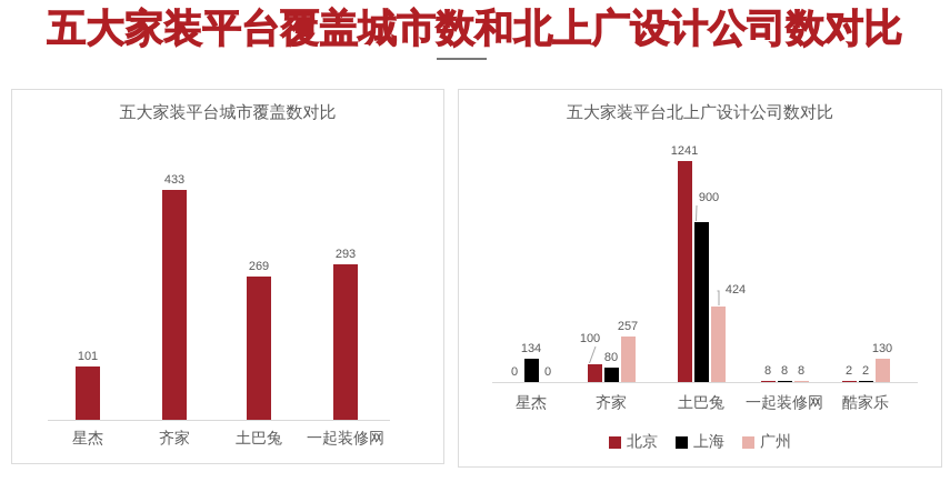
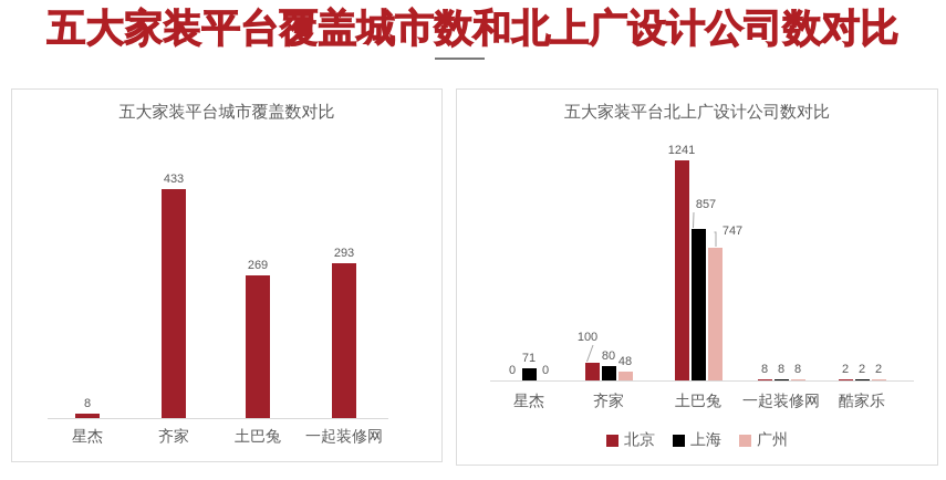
五大家装平台城市覆盖数对比/星杰: 101 -> 8
五大家装平台北上广设计公司数对比/上海/星杰: 134 -> 71
五大家装平台北上广设计公司数对比/广州/齐家: 257 -> 48
五大家装平台北上广设计公司数对比/上海/土巴兔: 900 -> 857
五大家装平台北上广设计公司数对比/广州/土巴兔: 424 -> 747
五大家装平台北上广设计公司数对比/广州/酷家乐: 130 -> 2
